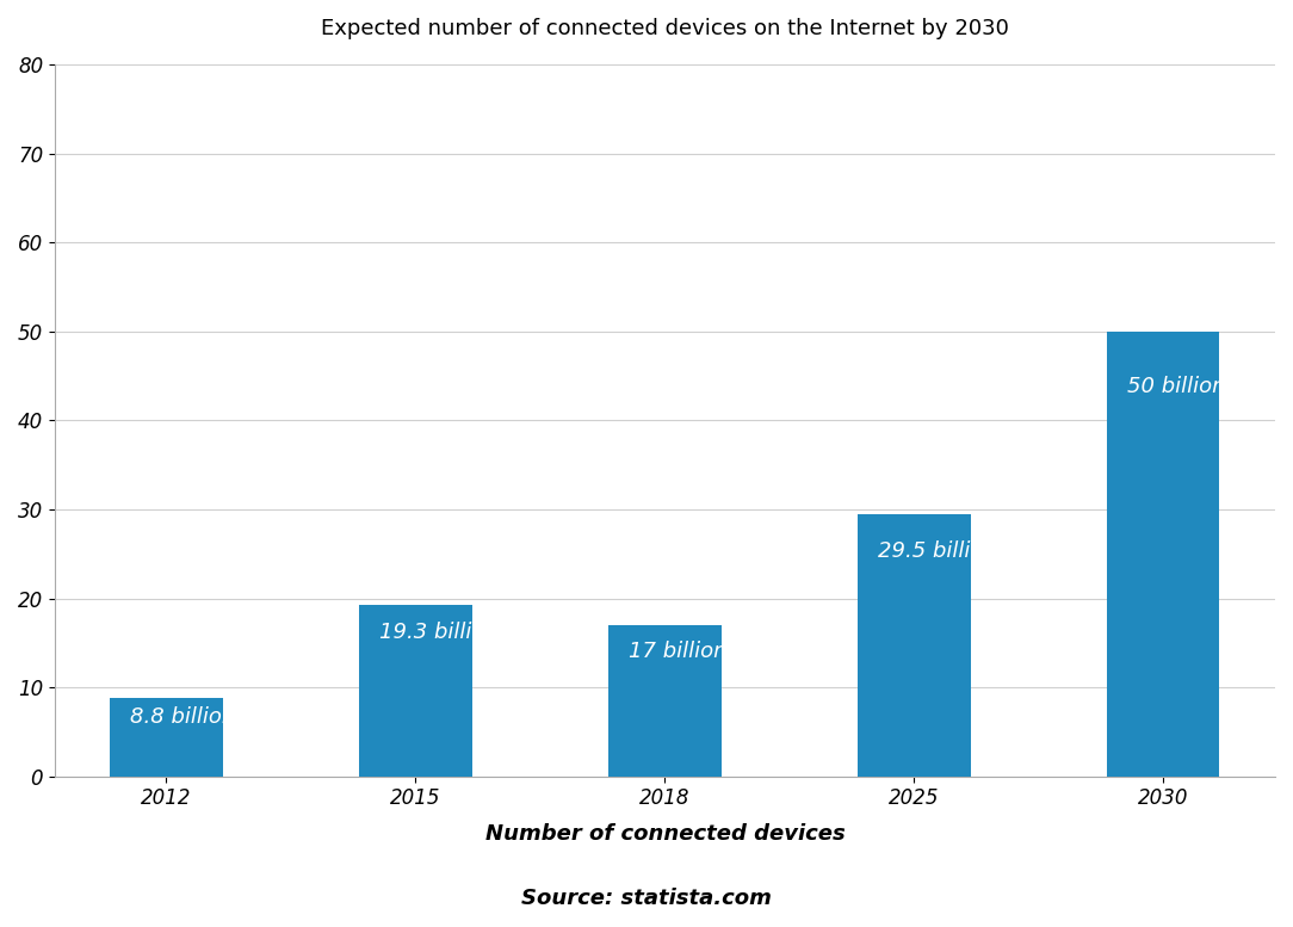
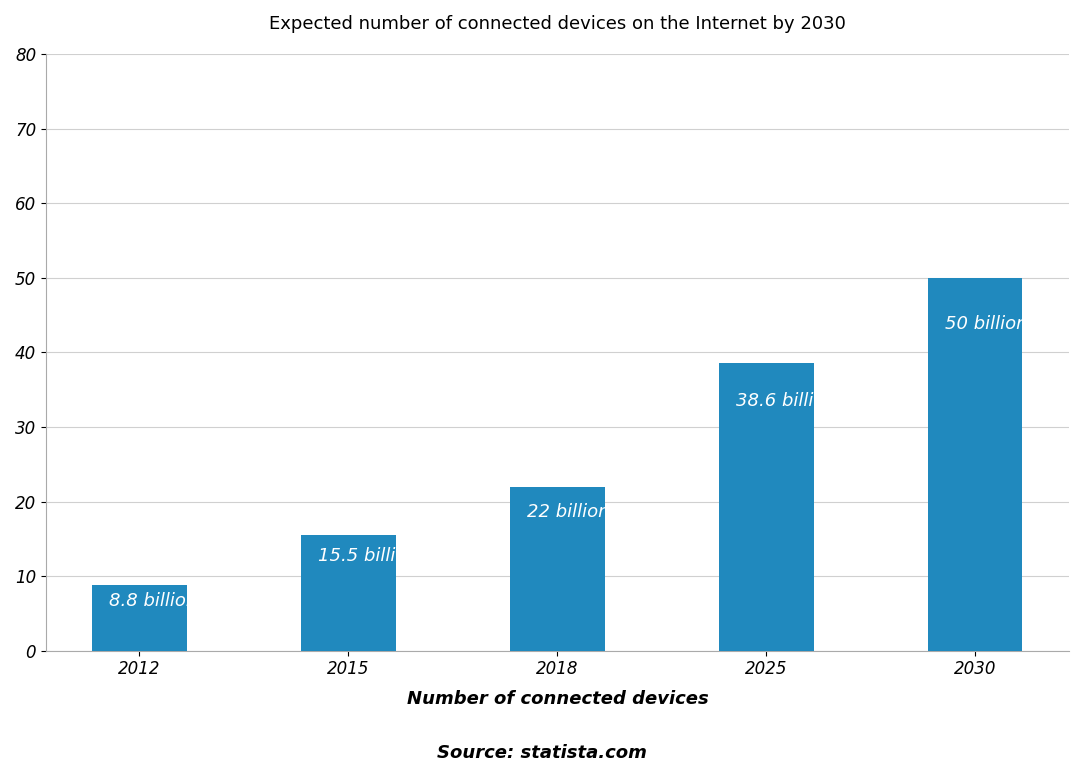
2015: 19.3 -> 15.5
2018: 17 -> 22
2025: 29.5 -> 38.6
